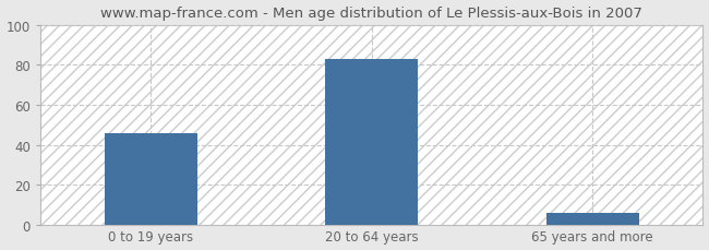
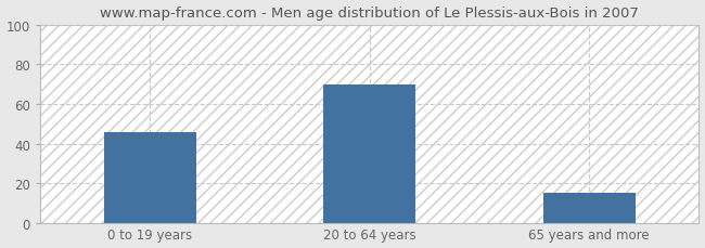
20 to 64 years: 83 -> 70
65 years and more: 6 -> 15
